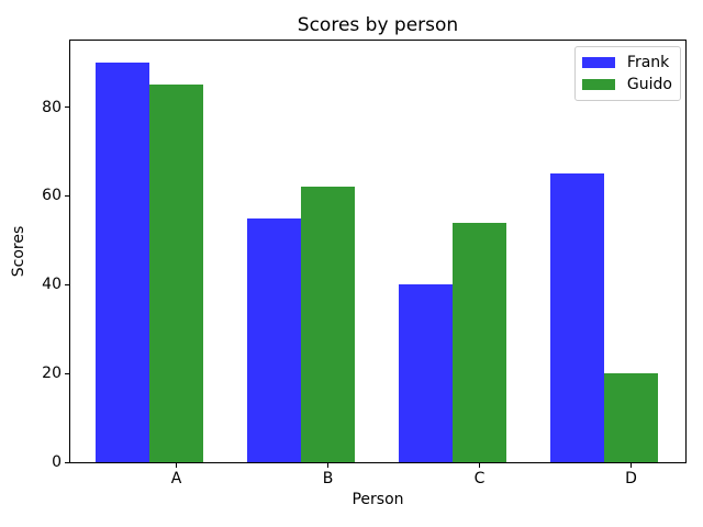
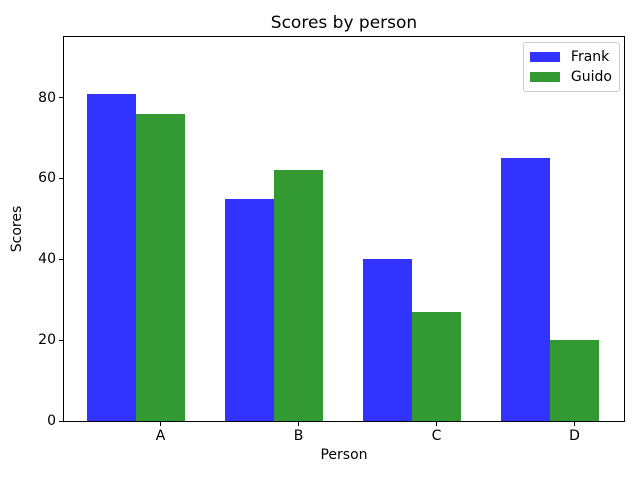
Frank/A: 90 -> 81
Guido/A: 85 -> 76
Guido/C: 54 -> 27
